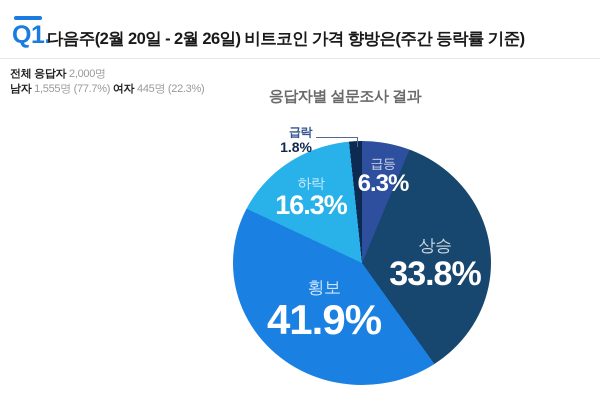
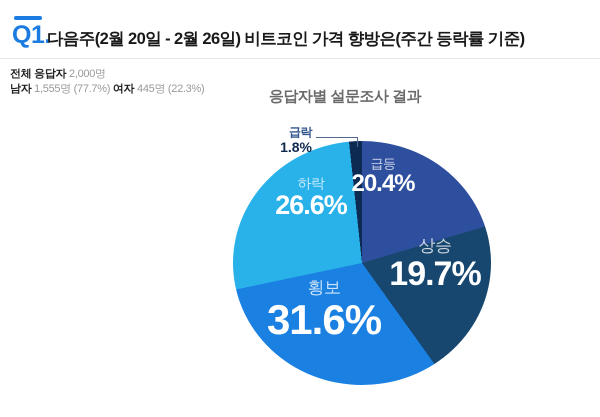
급등: 6.3% -> 20.4%
상승: 33.8% -> 19.7%
횡보: 41.9% -> 31.6%
하락: 16.3% -> 26.6%
